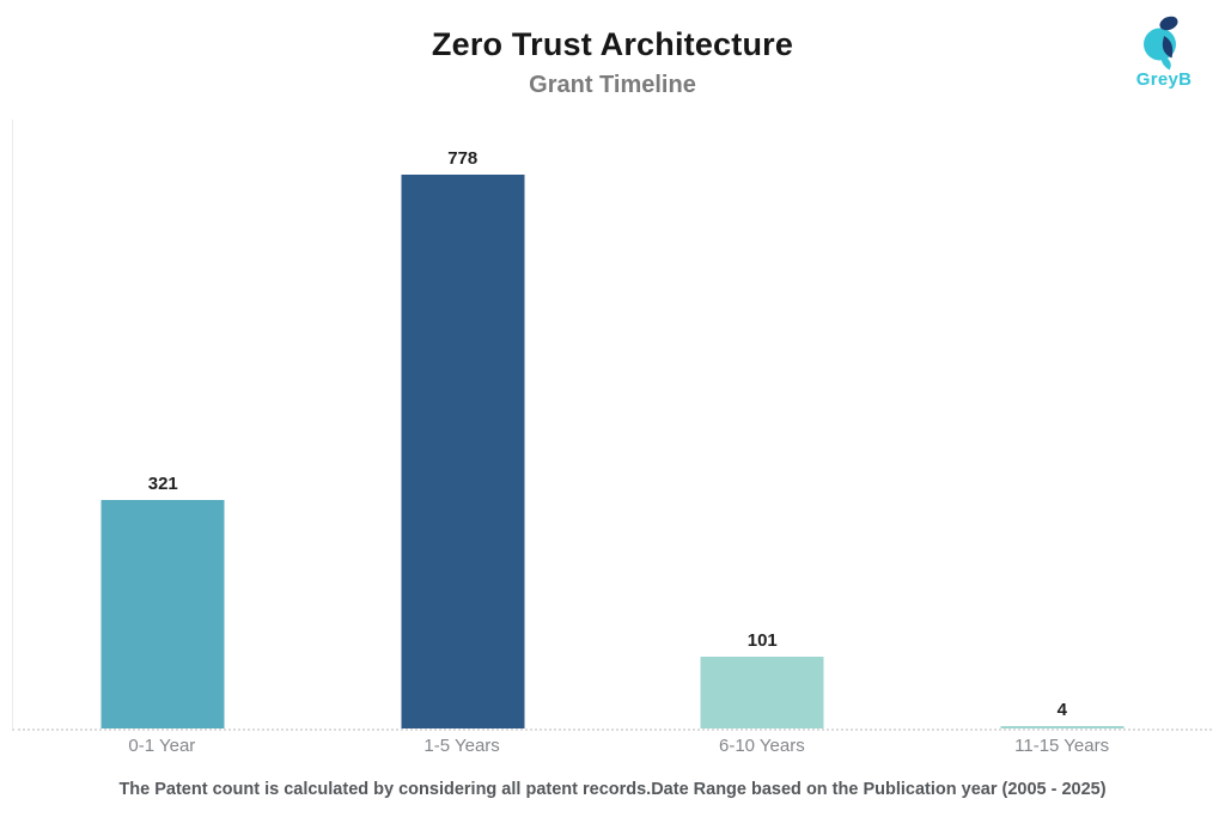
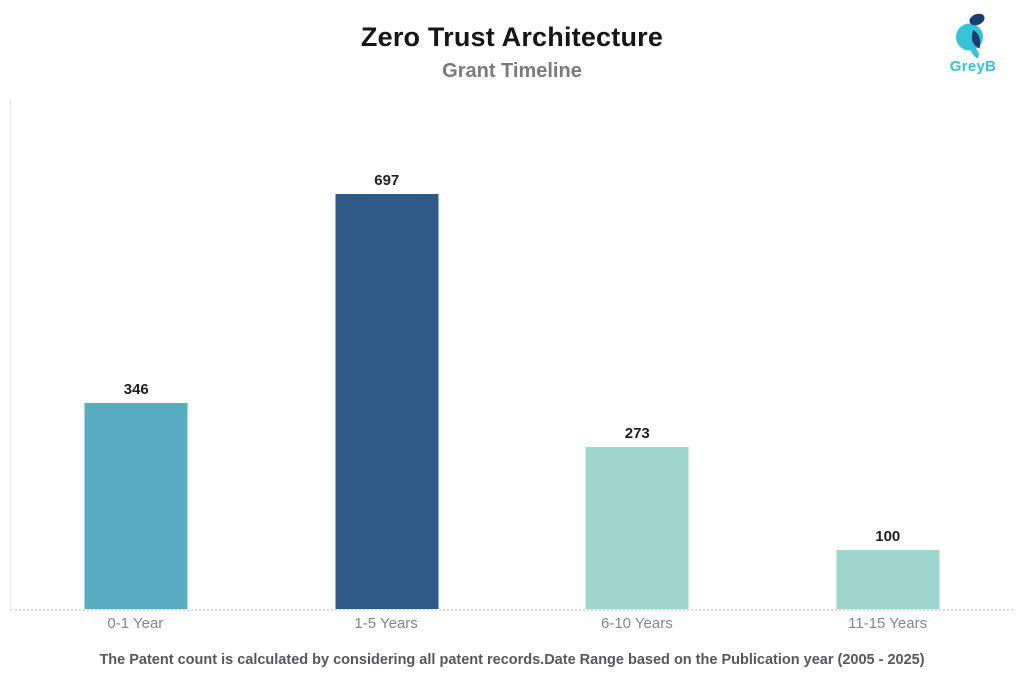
0-1 Year: 321 -> 346
1-5 Years: 778 -> 697
6-10 Years: 101 -> 273
11-15 Years: 4 -> 100
